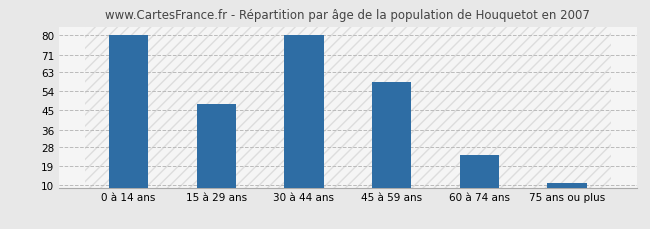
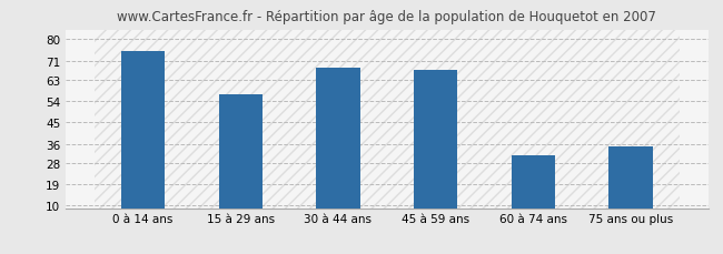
0 à 14 ans: 80 -> 75
15 à 29 ans: 48 -> 57
30 à 44 ans: 80 -> 68
45 à 59 ans: 58 -> 67
60 à 74 ans: 24 -> 31
75 ans ou plus: 11 -> 35
